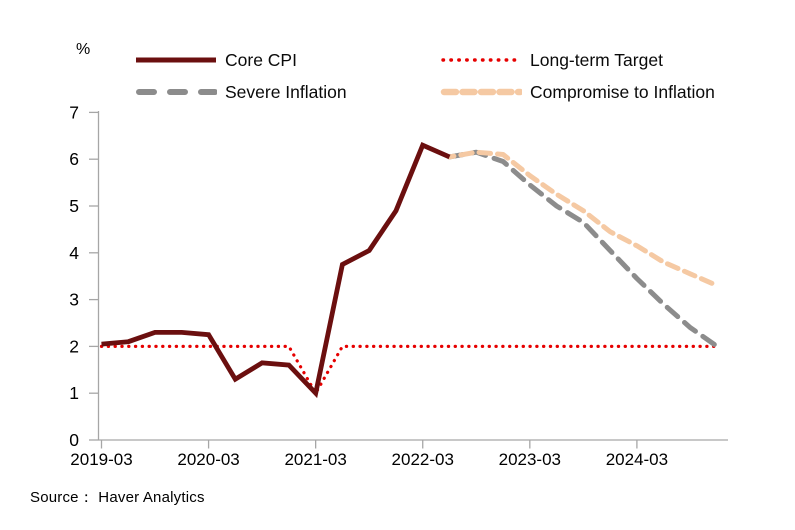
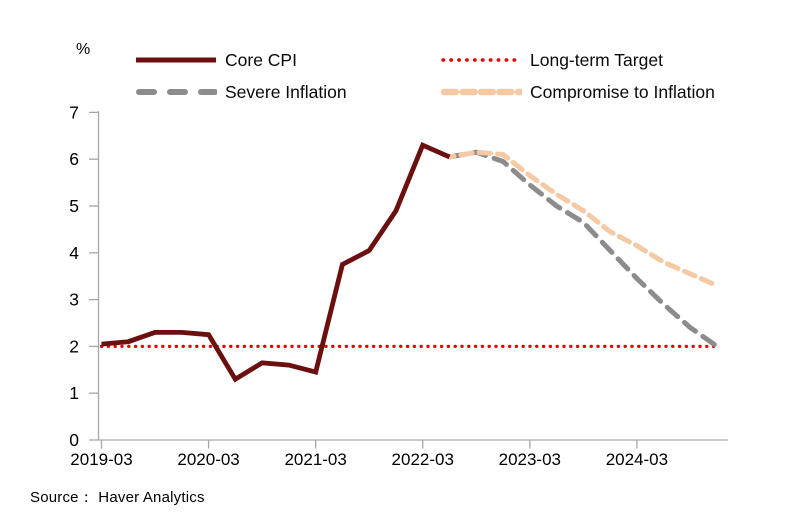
Core CPI/2021-03: 1.0 -> 1.4
Long-term Target/2021-03: 1 -> 2
